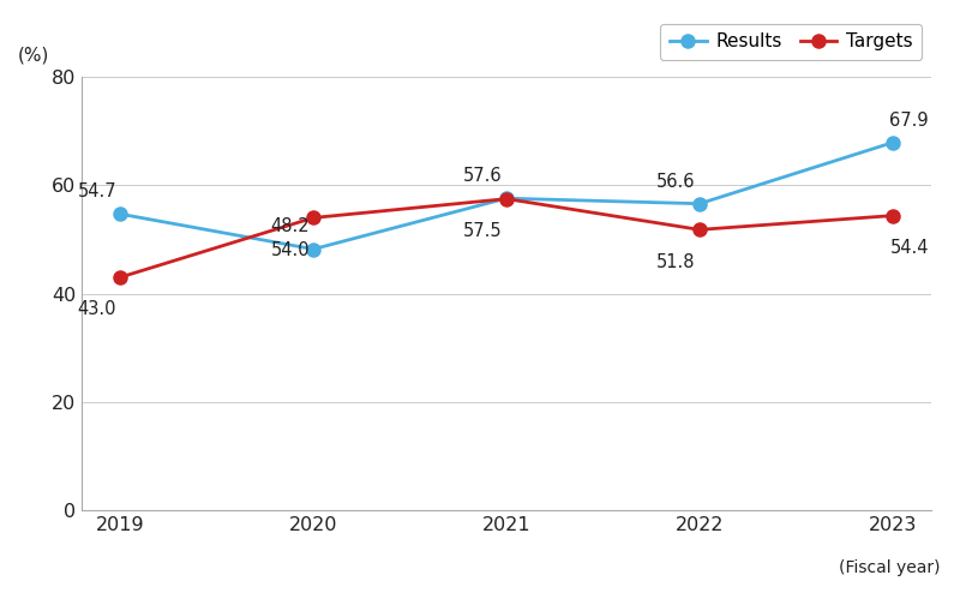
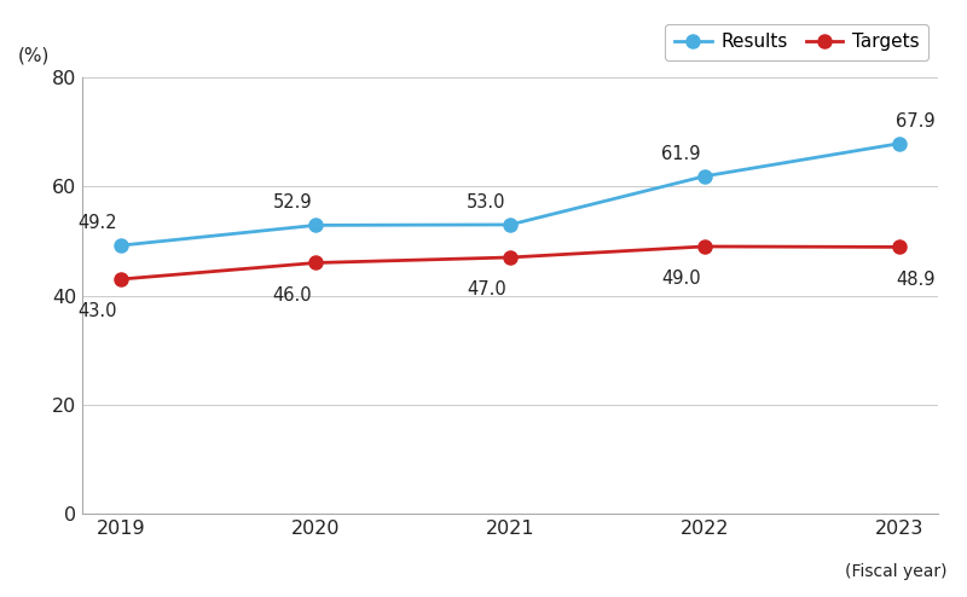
Results/2019: 54.7 -> 49.2
Results/2020: 48.2 -> 52.9
Targets/2020: 54.0 -> 46.0
Results/2021: 57.6 -> 53.0
Targets/2021: 57.5 -> 47.0
Results/2022: 56.6 -> 61.9
Targets/2022: 51.8 -> 49.0
Targets/2023: 54.4 -> 48.9
